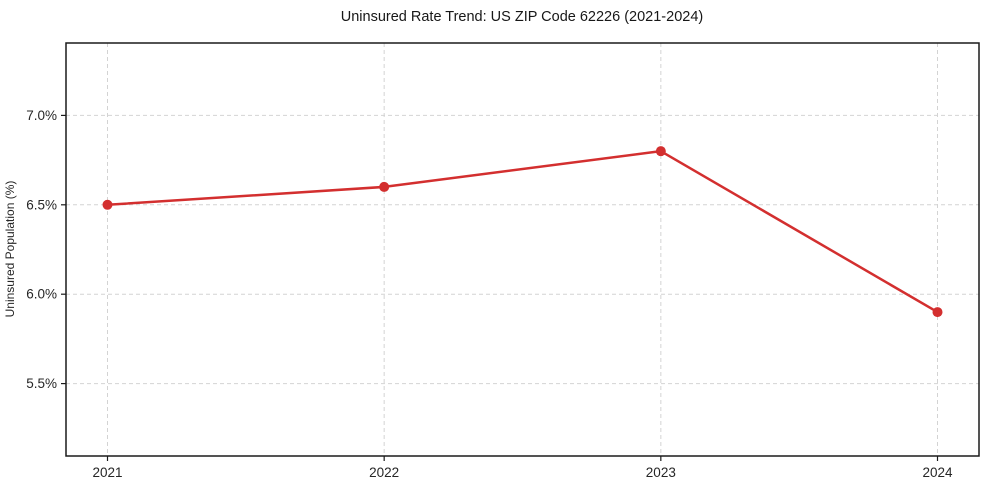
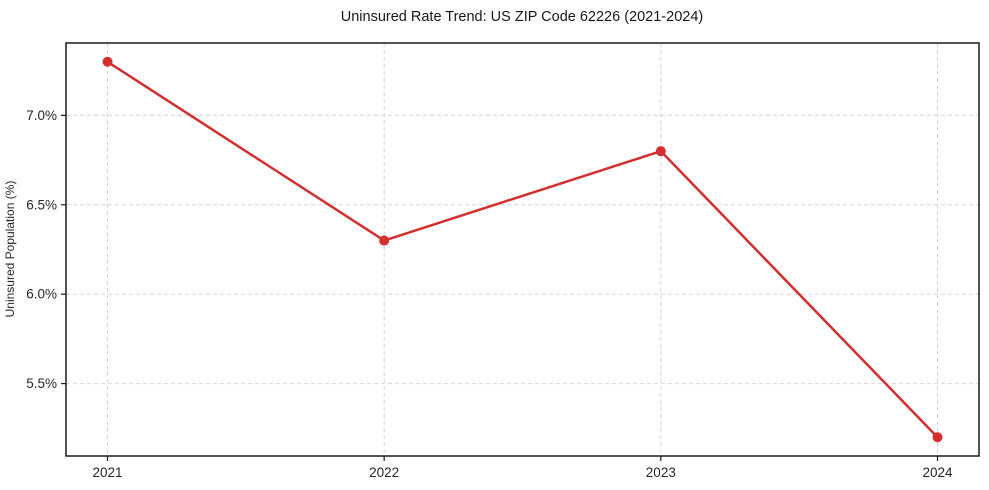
2021: 6.5% -> 7.3%
2022: 6.6% -> 6.3%
2024: 5.9% -> 5.2%
